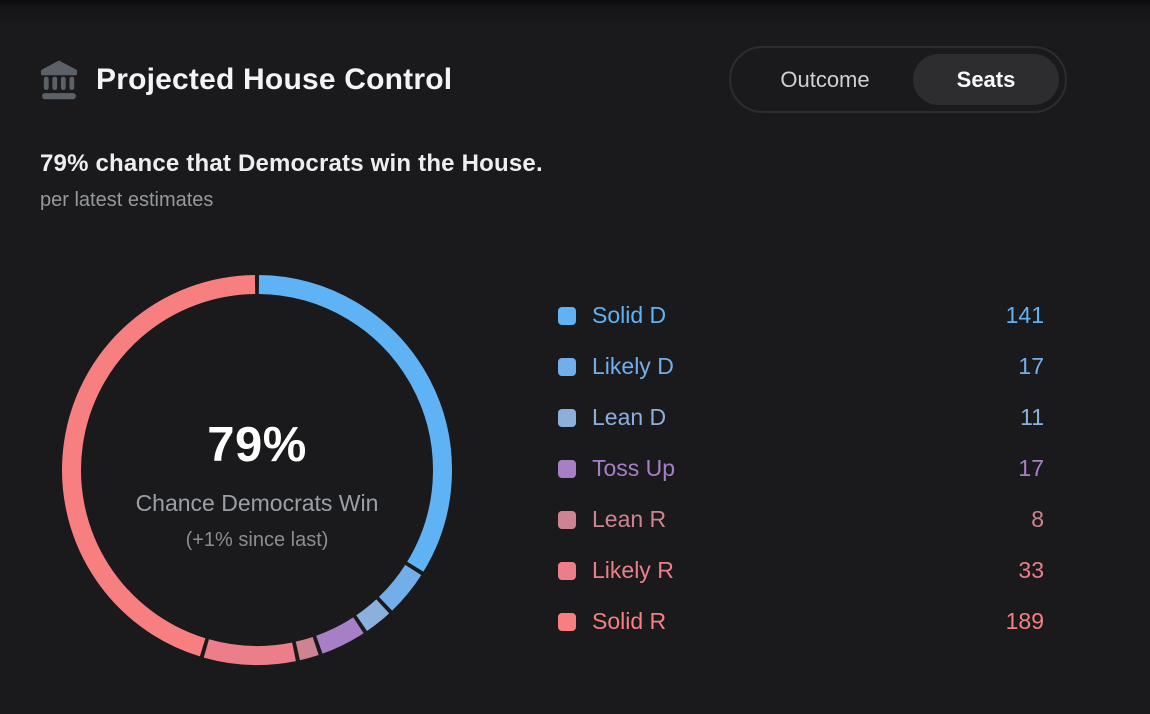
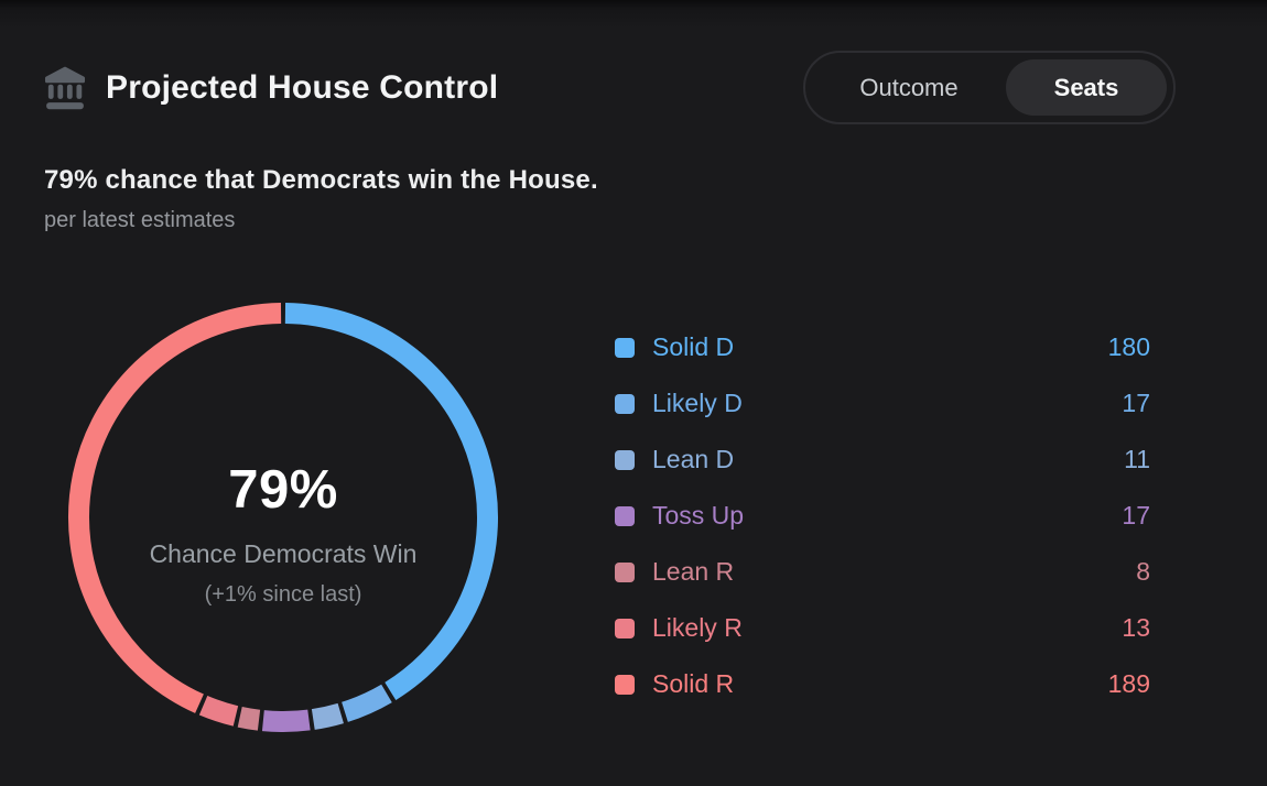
Solid D: 141 -> 180
Likely R: 33 -> 13
